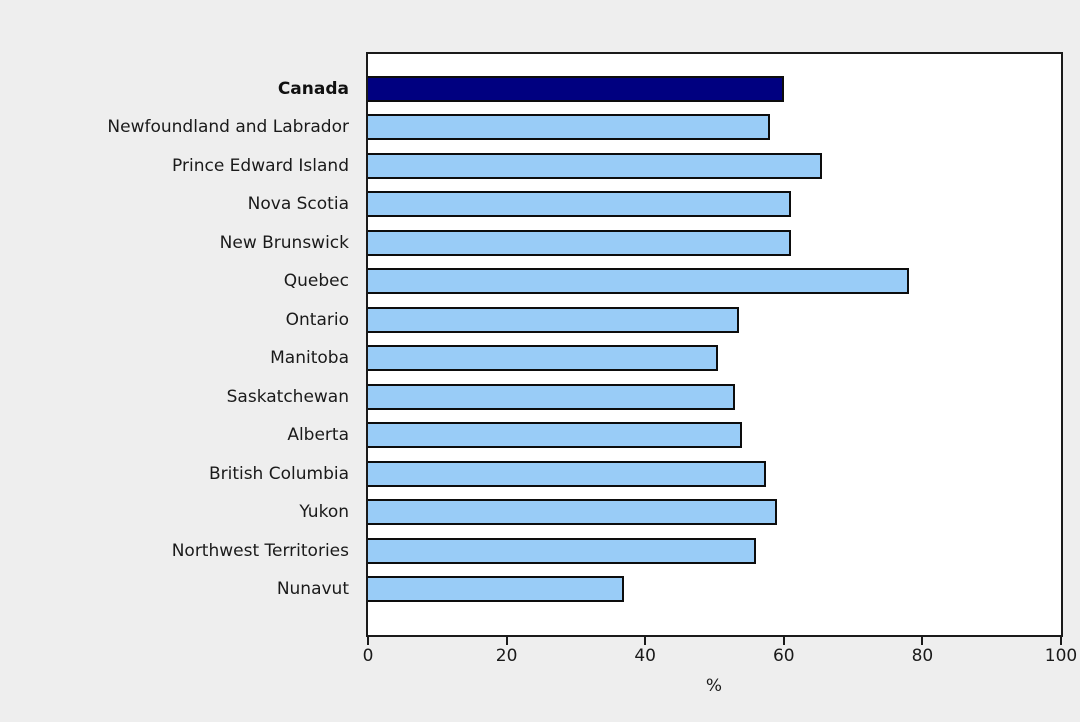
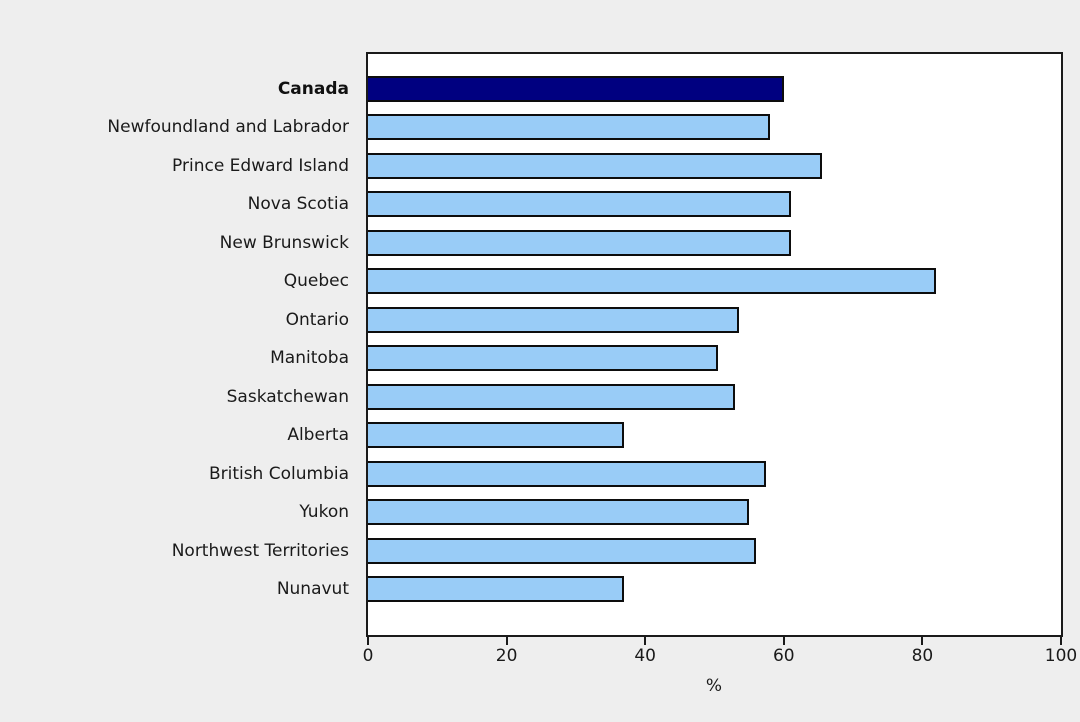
Quebec: 78 -> 82
Alberta: 54 -> 37
Yukon: 59 -> 55
